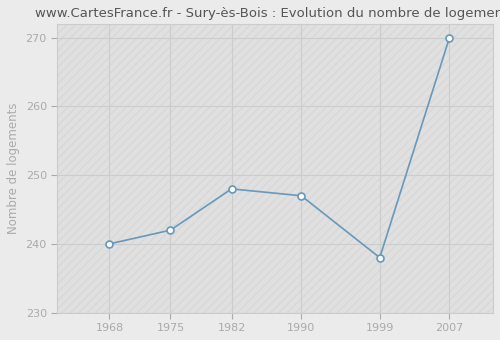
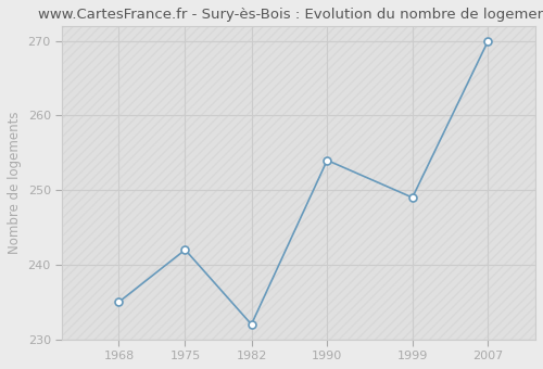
1968: 240 -> 235
1982: 248 -> 232
1990: 247 -> 254
1999: 238 -> 249
